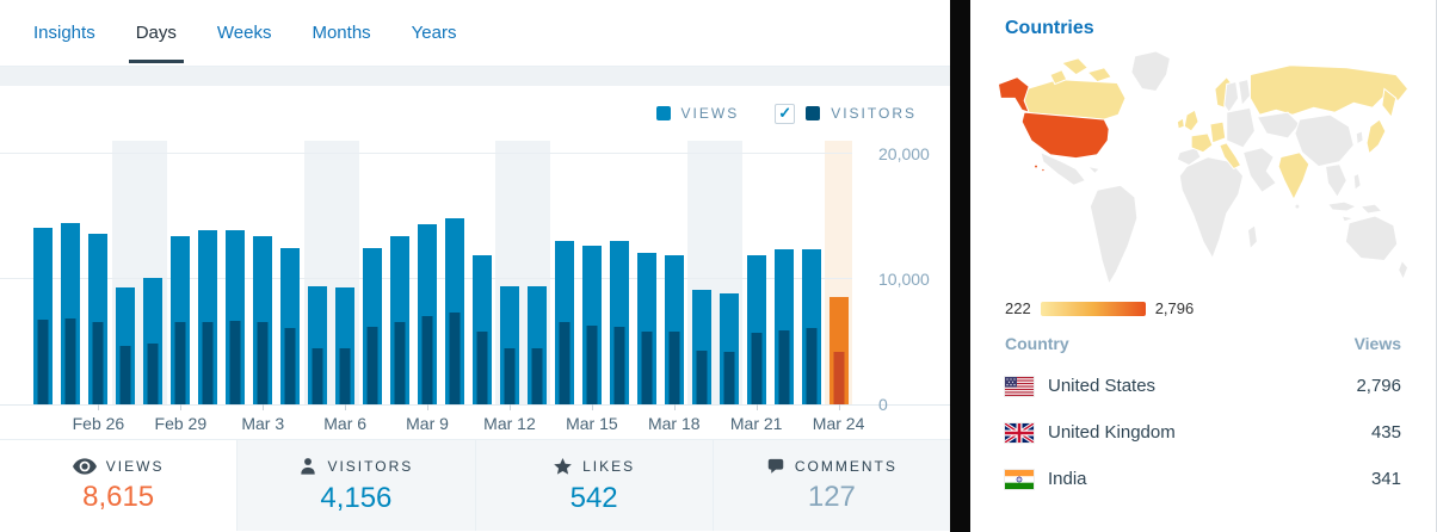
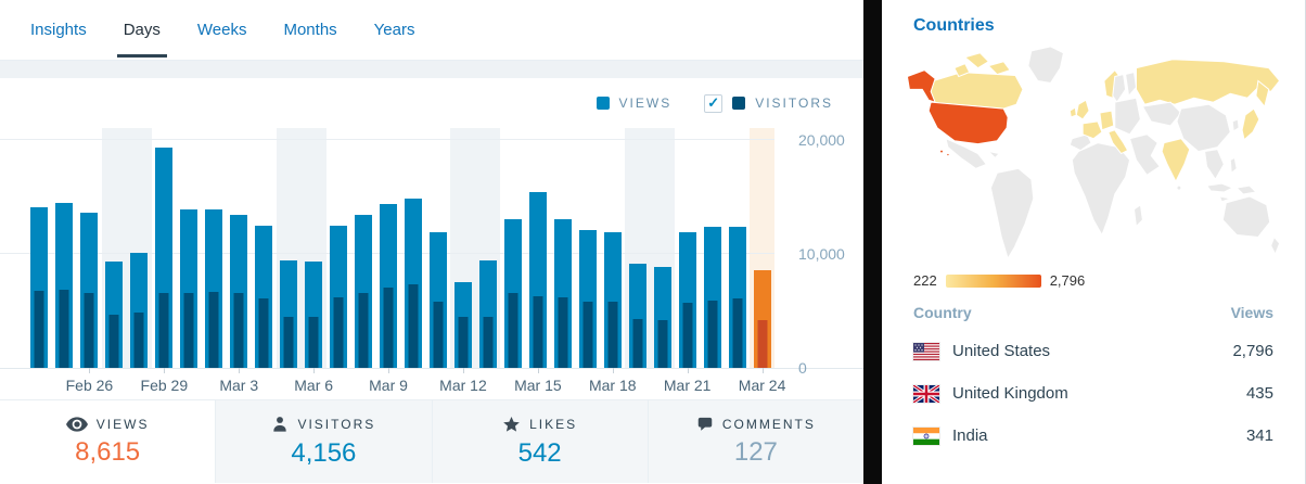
Views/Feb 29: 13400 -> 19300
Views/Mar 12: 9400 -> 7500
Views/Mar 15: 12700 -> 15400
